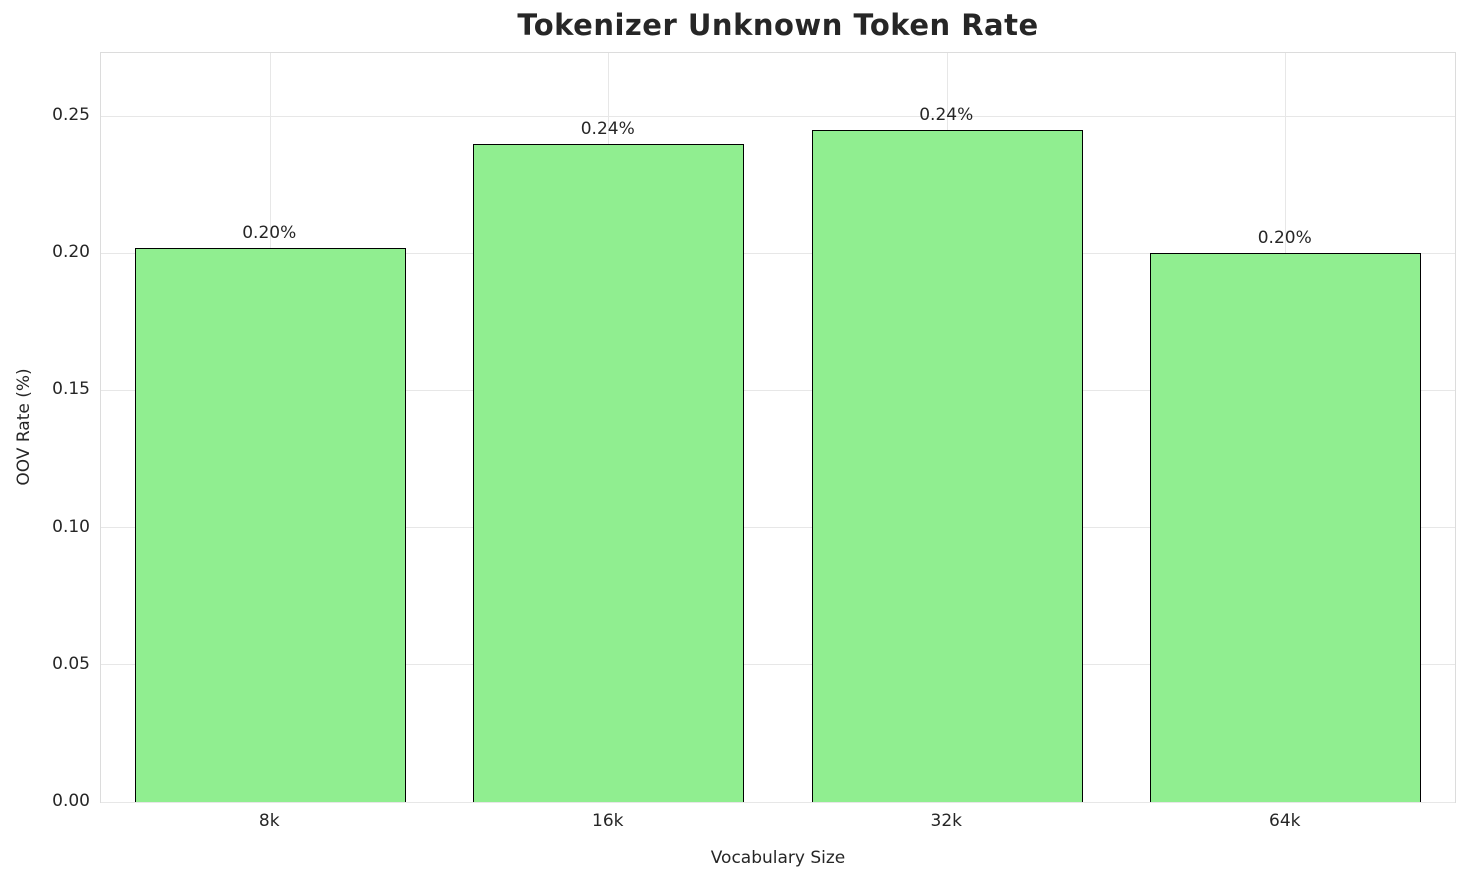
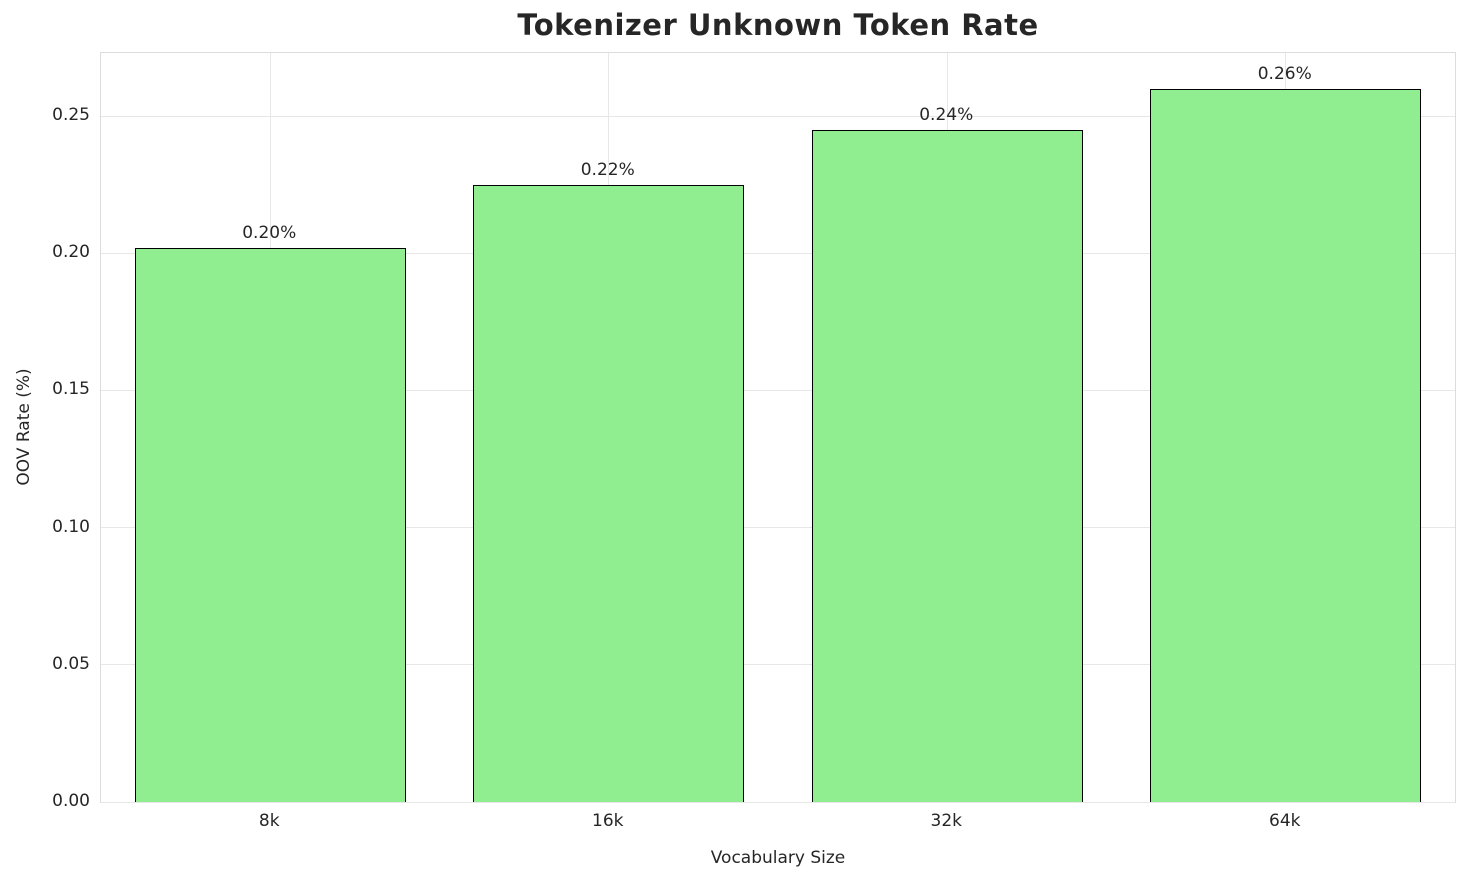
16k: 0.24% -> 0.22%
64k: 0.20% -> 0.26%
